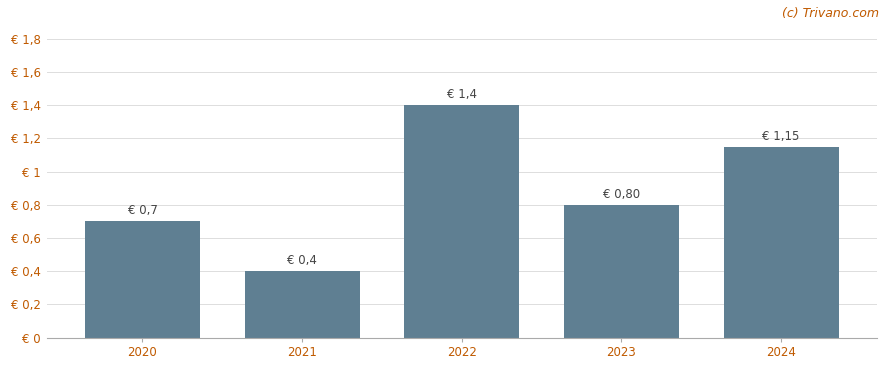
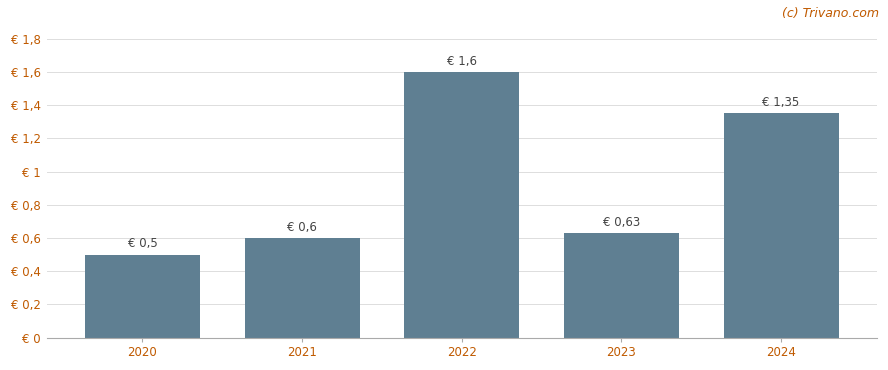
2020: 0,7 -> 0,5
2021: 0,4 -> 0,6
2022: 1,4 -> 1,6
2023: 0,80 -> 0,63
2024: 1,15 -> 1,35
